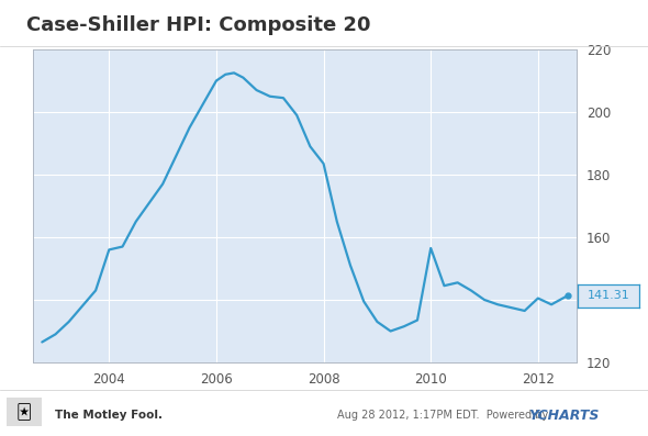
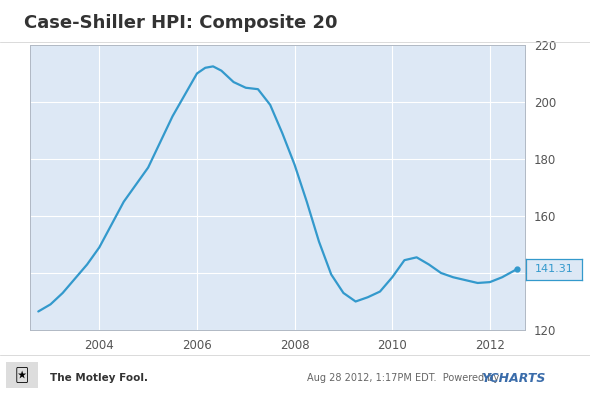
2004: 156.0 -> 149.0
2008: 183.5 -> 178.0
2010: 156.5 -> 138.5
2012: 140.5 -> 136.8
